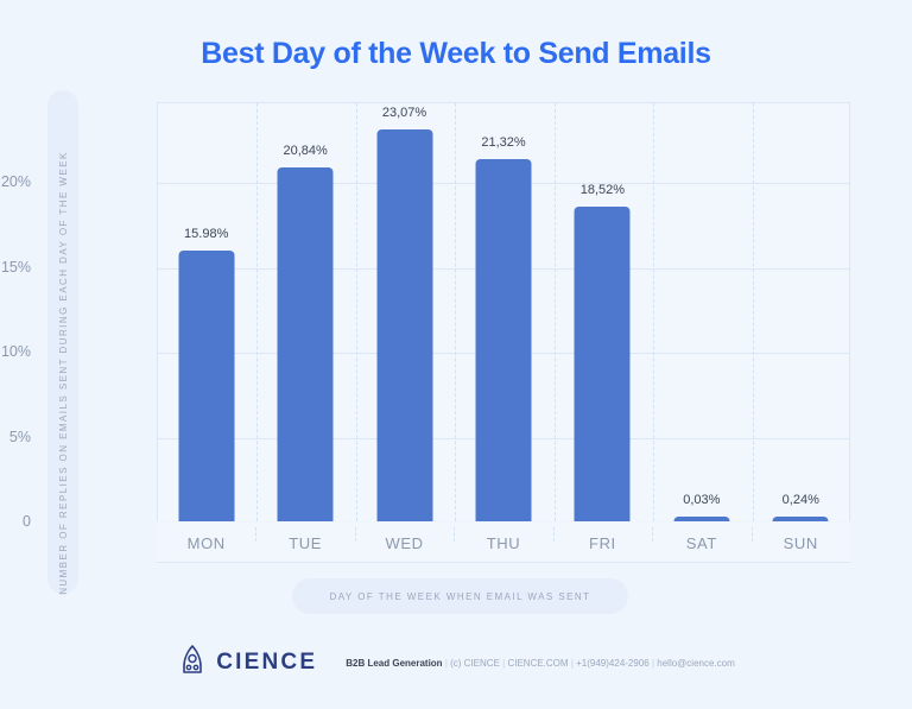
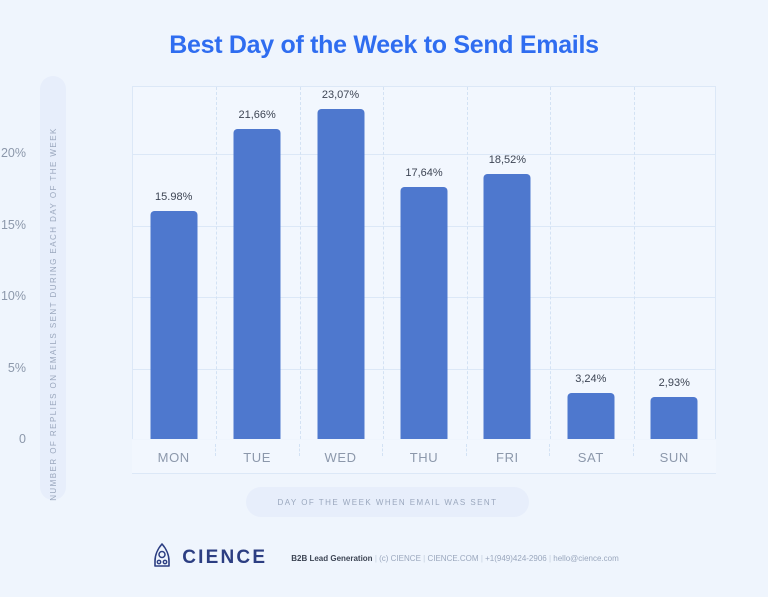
TUE: 20,84% -> 21,66%
THU: 21,32% -> 17,64%
SAT: 0,03% -> 3,24%
SUN: 0,24% -> 2,93%
